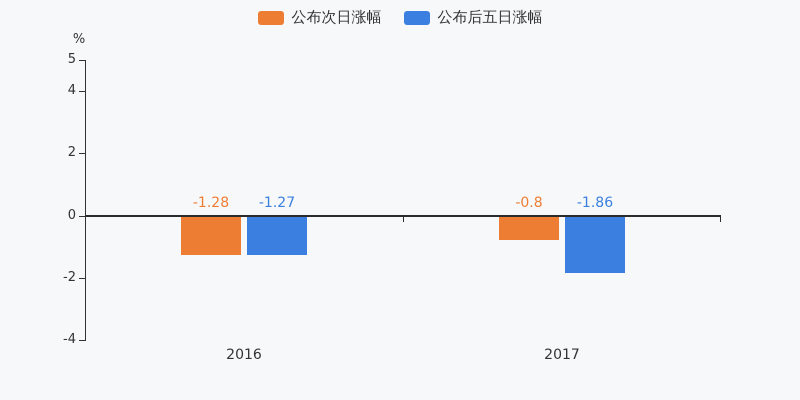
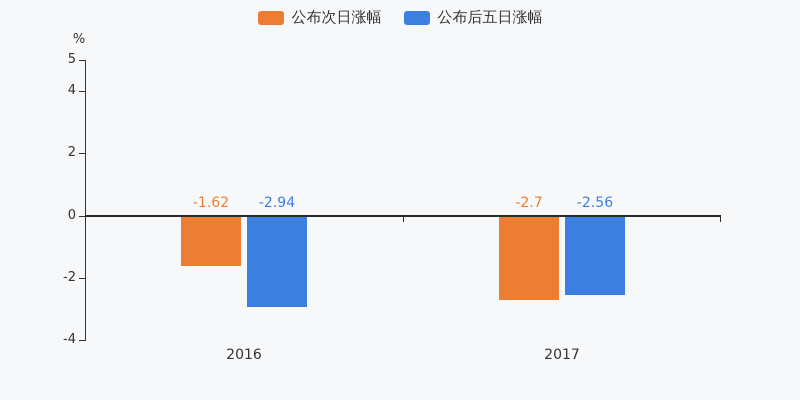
公布次日涨幅/2016: -1.28 -> -1.62
公布后五日涨幅/2016: -1.27 -> -2.94
公布次日涨幅/2017: -0.8 -> -2.7
公布后五日涨幅/2017: -1.86 -> -2.56
